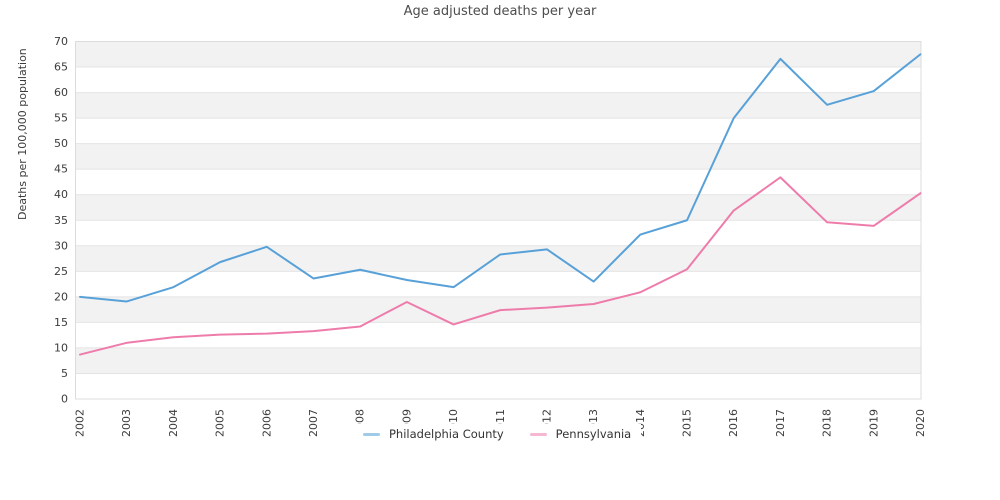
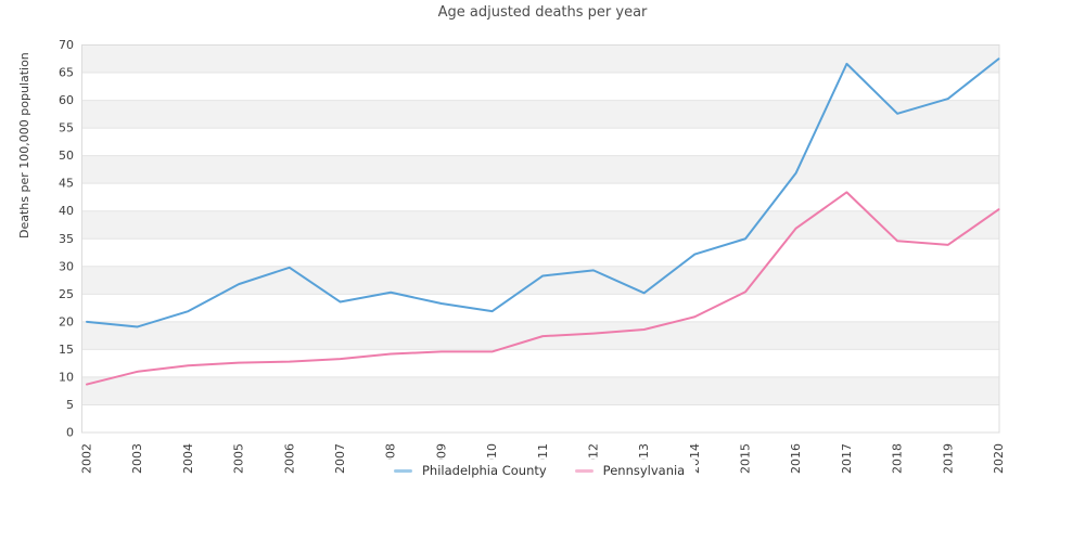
Pennsylvania/2009: 19 -> 15
Philadelphia County/2013: 23 -> 25
Philadelphia County/2016: 55 -> 47
